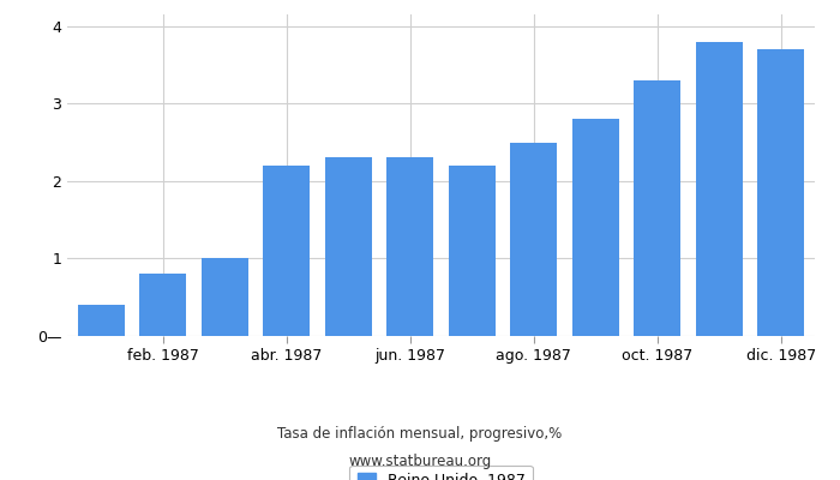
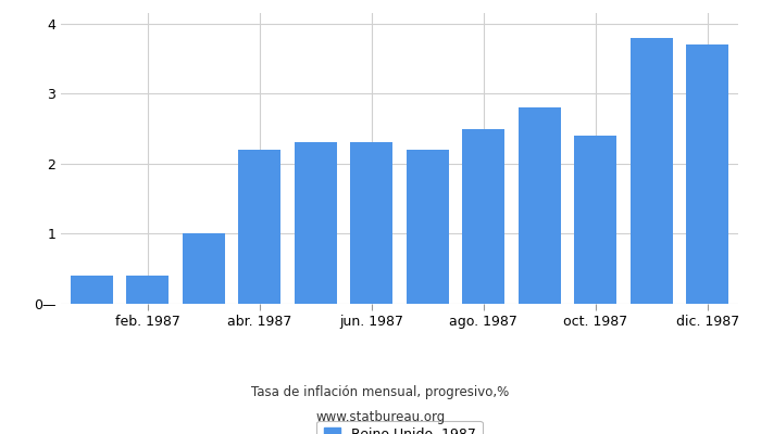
feb. 1987: 0.8 -> 0.4
oct. 1987: 3.3 -> 2.4
